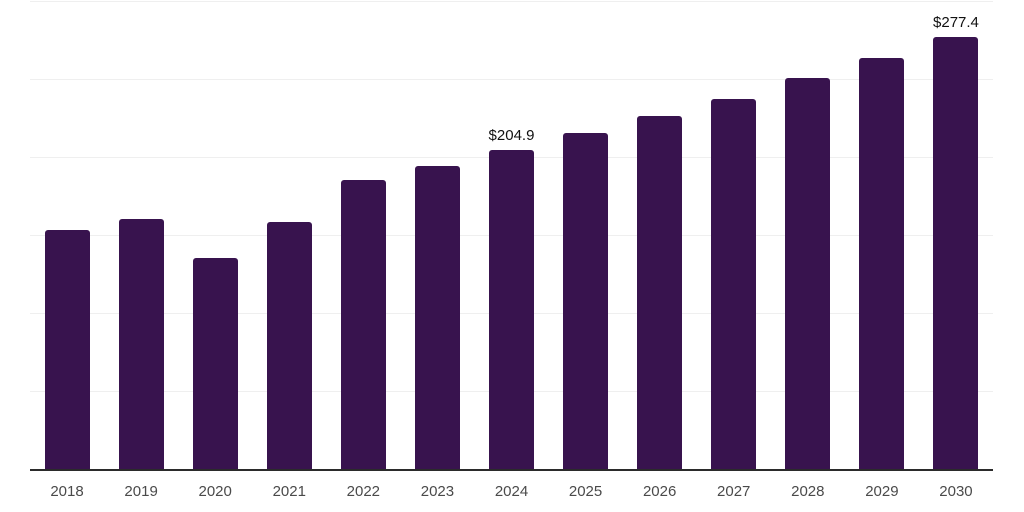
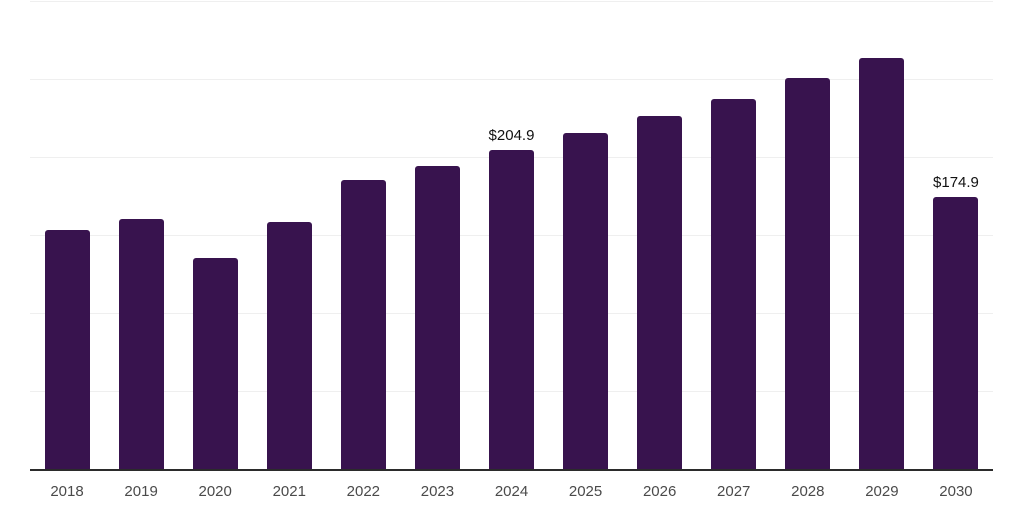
2030: $277.4 -> $174.9
